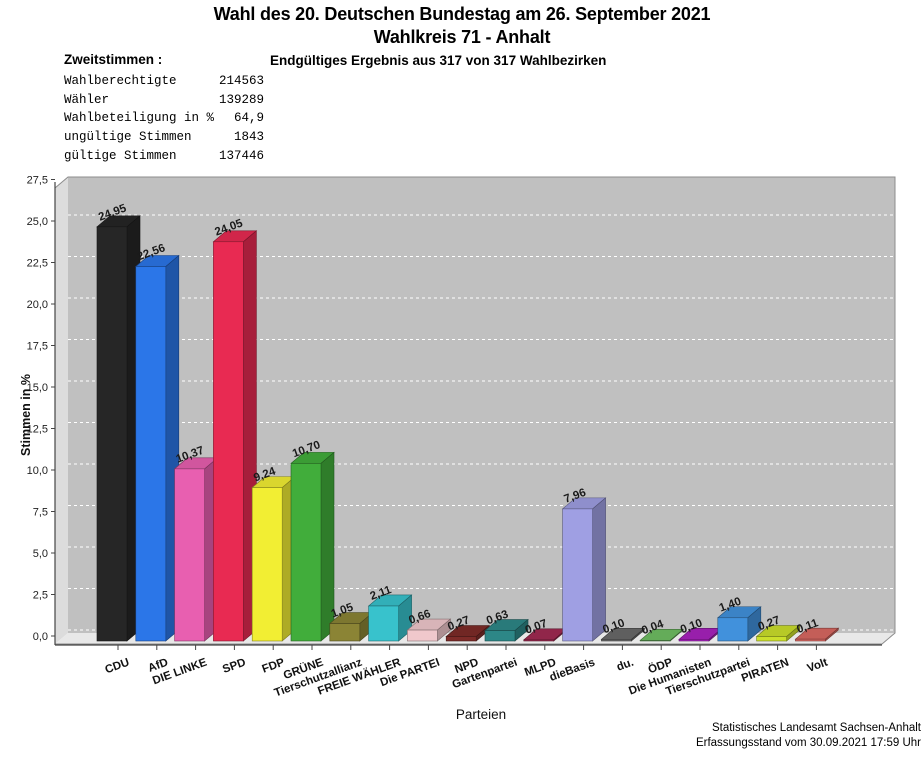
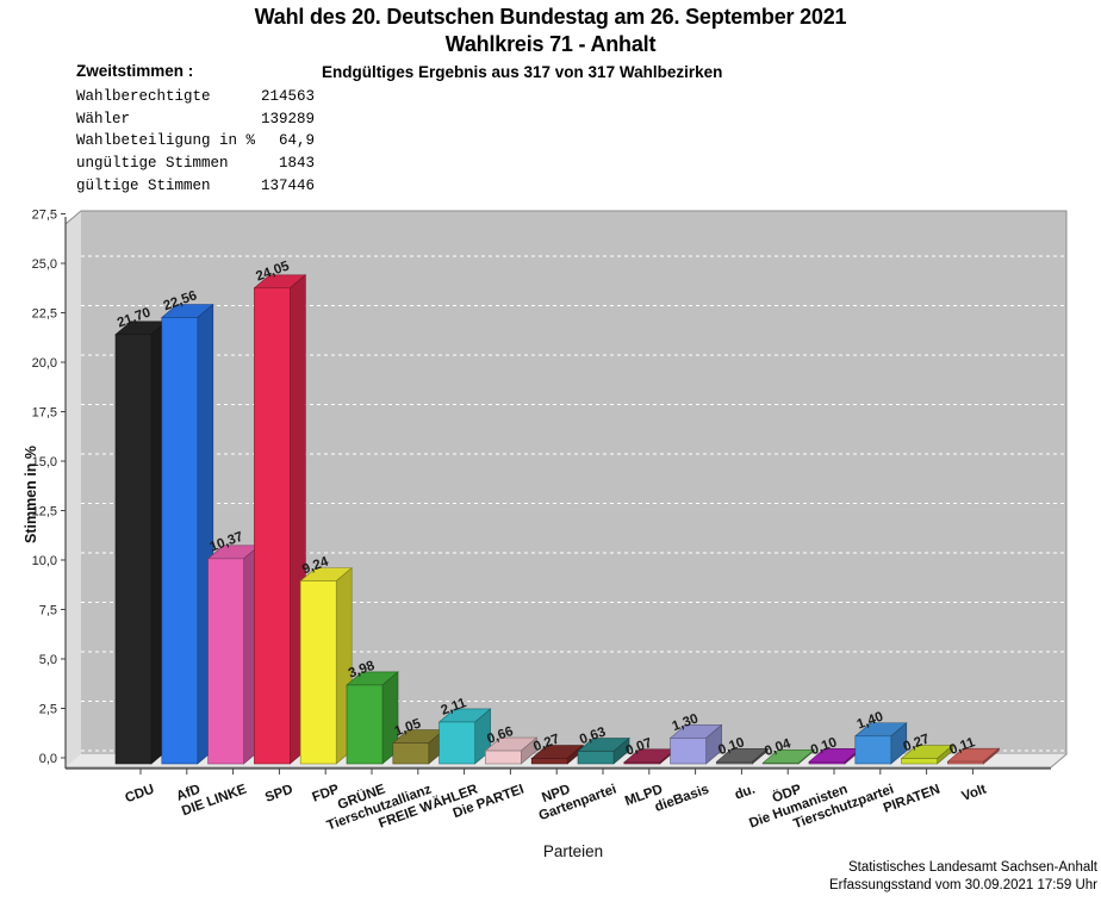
CDU: 24,95 -> 21,70
GRÜNE: 10,70 -> 3,98
dieBasis: 7,96 -> 1,30
